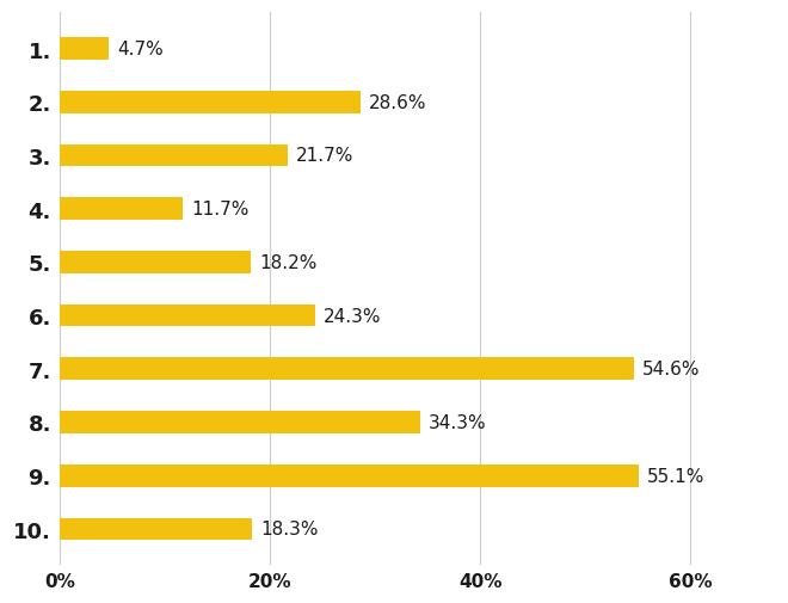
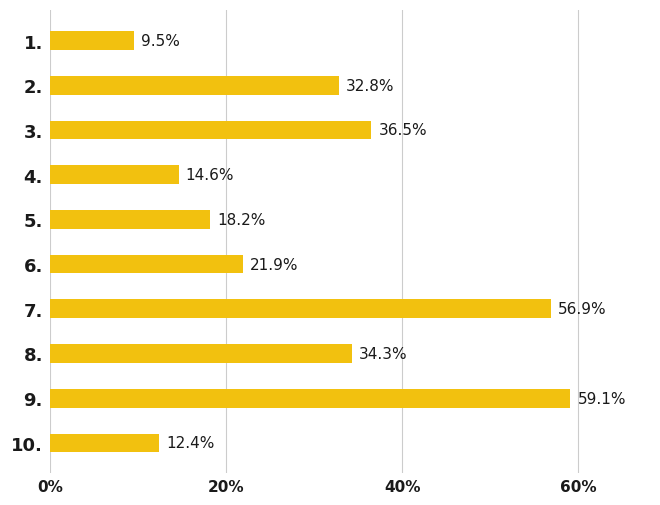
1.: 4.7% -> 9.5%
2.: 28.6% -> 32.8%
3.: 21.7% -> 36.5%
4.: 11.7% -> 14.6%
6.: 24.3% -> 21.9%
7.: 54.6% -> 56.9%
9.: 55.1% -> 59.1%
10.: 18.3% -> 12.4%
